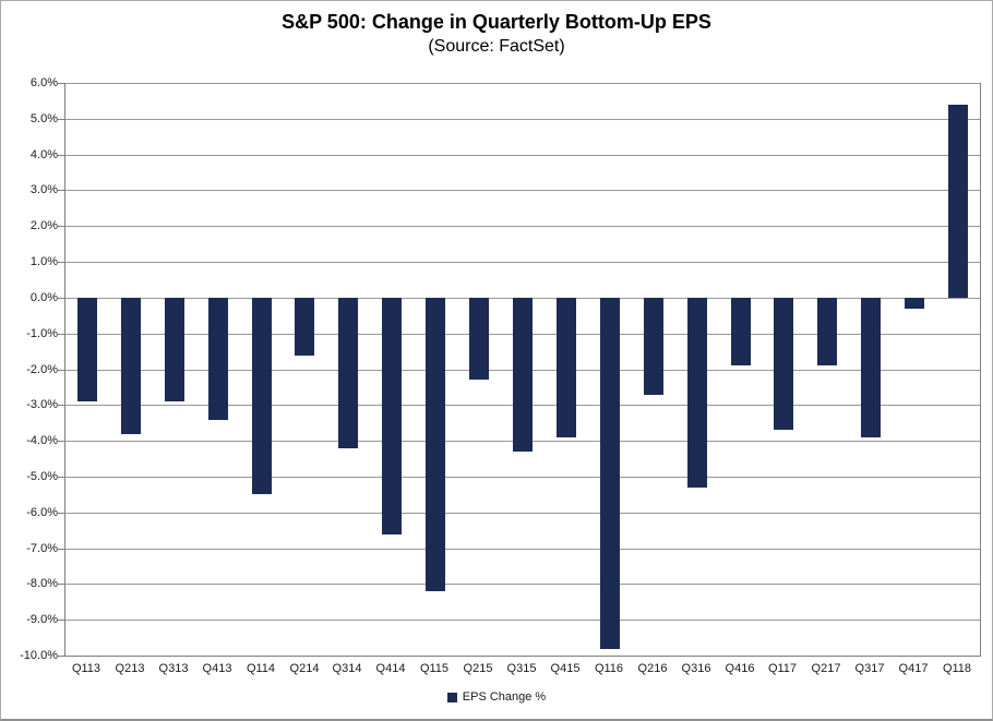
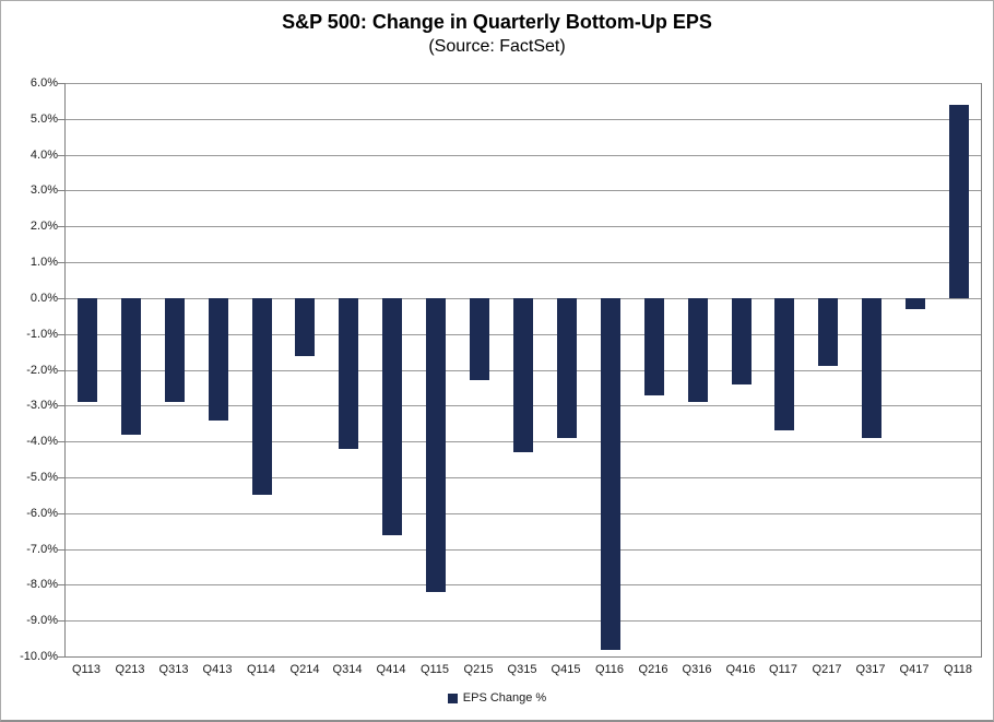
Q316: -5.3% -> -2.9%
Q416: -1.9% -> -2.4%
